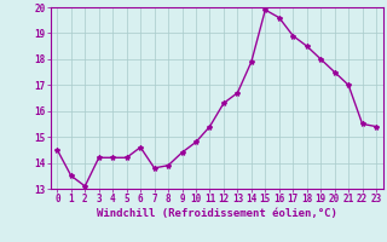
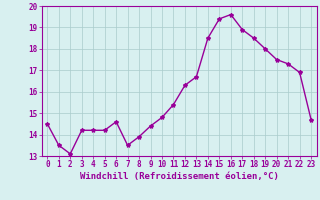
7: 13.8 -> 13.5
14: 17.9 -> 18.5
15: 19.9 -> 19.4
21: 17.0 -> 17.3
22: 15.5 -> 16.9
23: 15.4 -> 14.7
